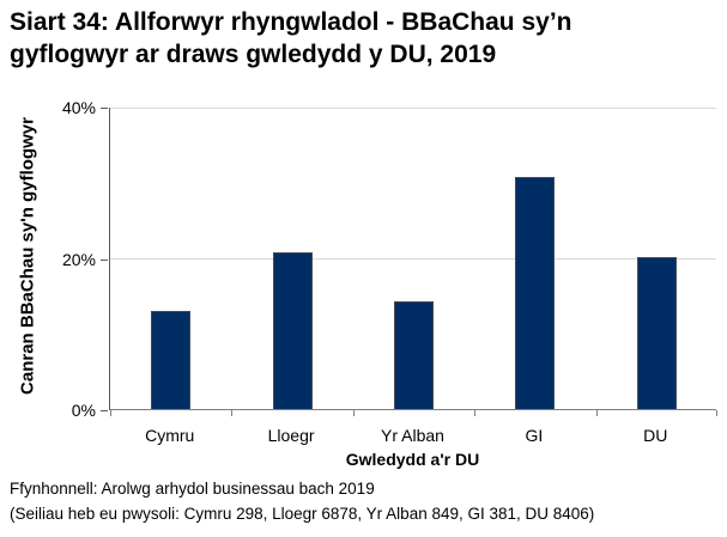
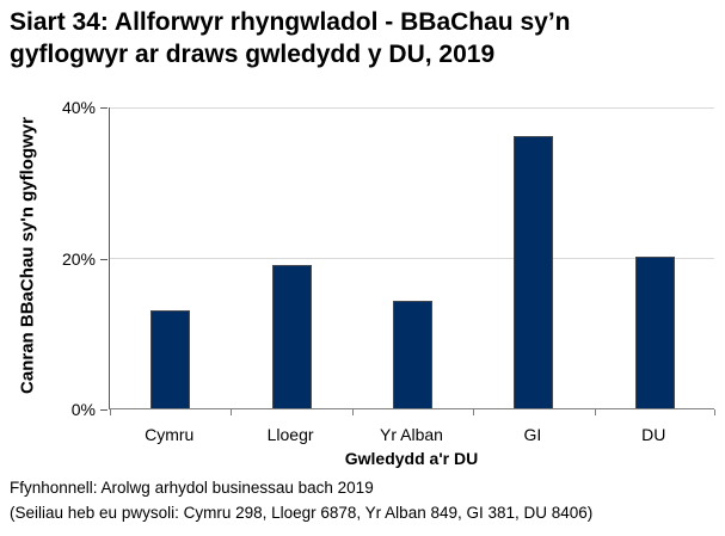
Lloegr: 21% -> 19%
GI: 31% -> 36%
